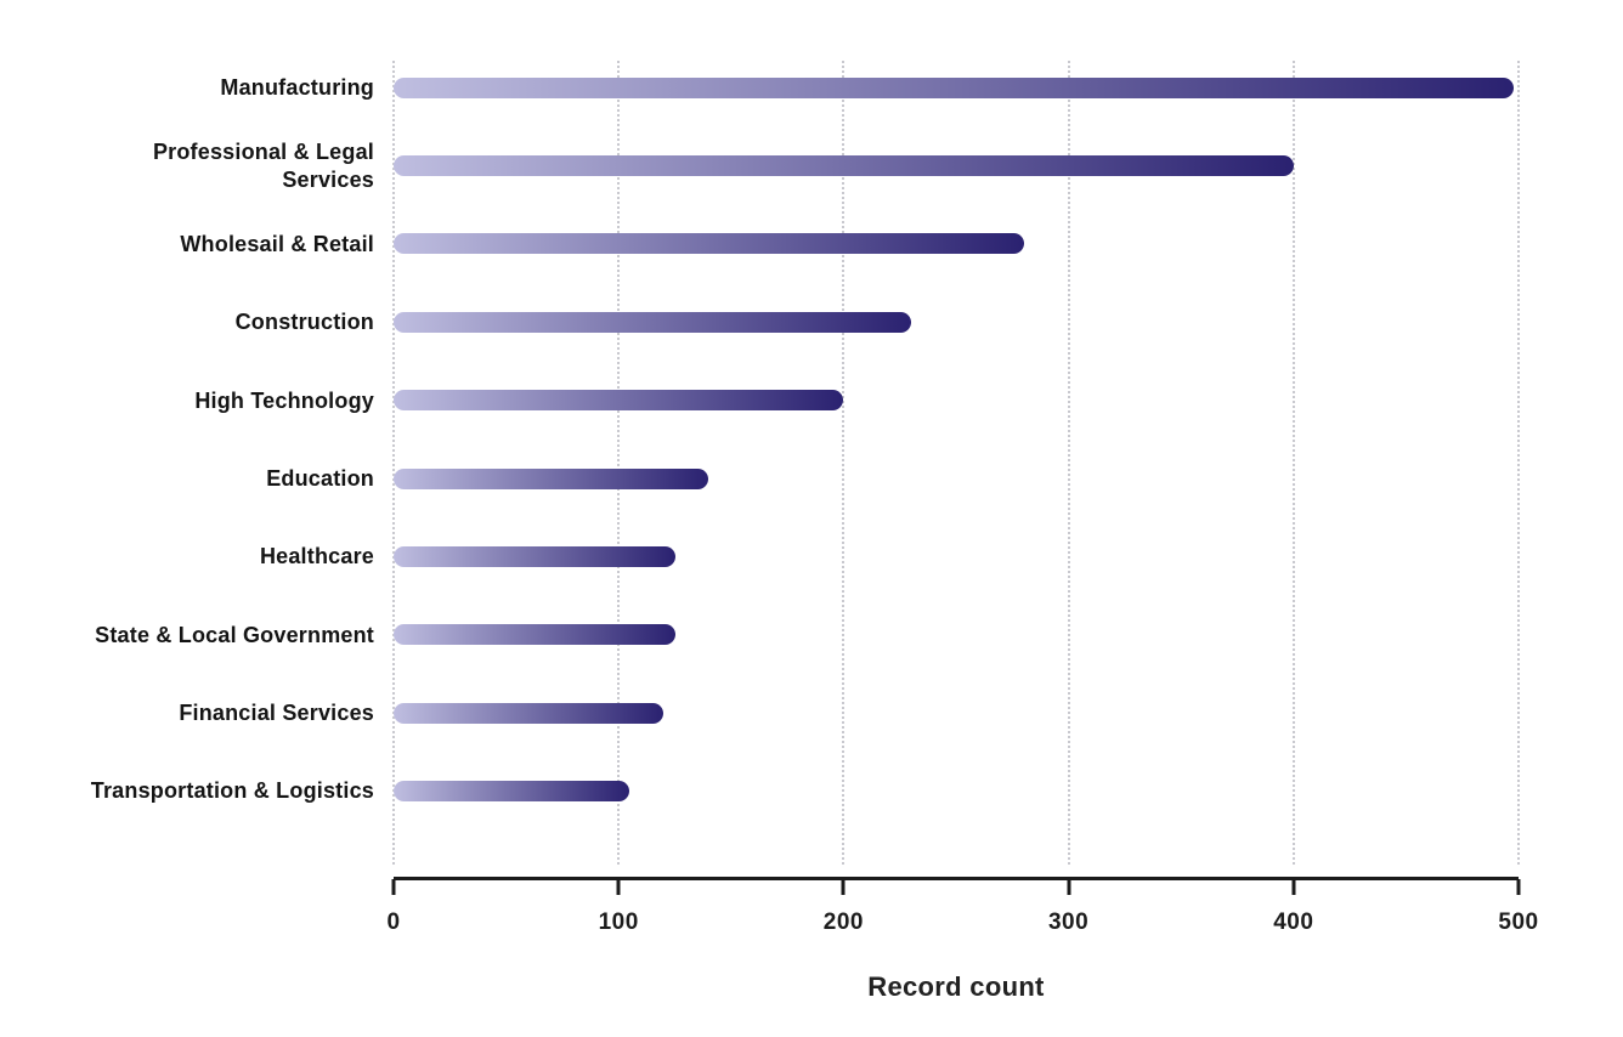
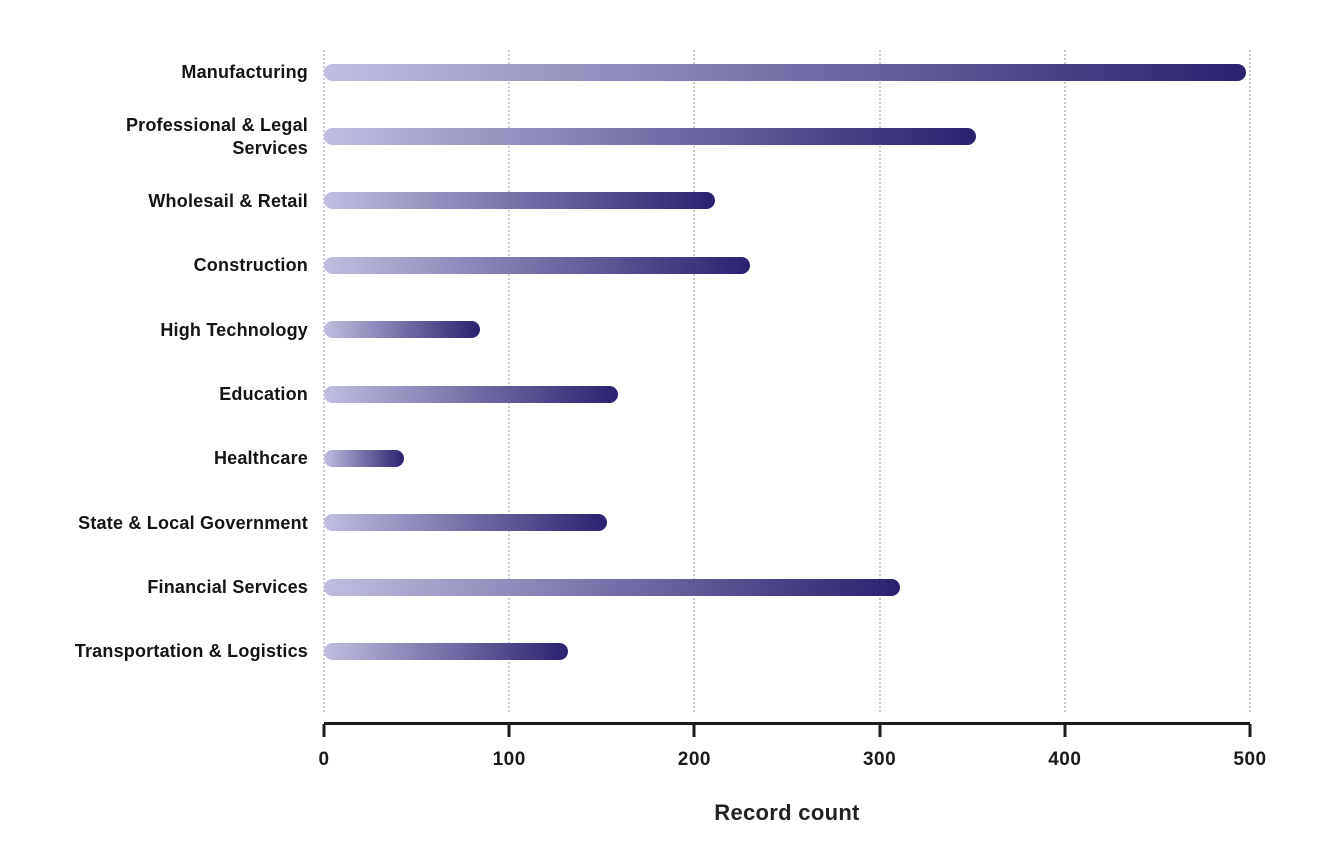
Professional & Legal Services: 400 -> 352
Wholesail & Retail: 280 -> 211
High Technology: 200 -> 84
Education: 140 -> 159
Healthcare: 125 -> 43
State & Local Government: 125 -> 153
Financial Services: 120 -> 311
Transportation & Logistics: 105 -> 132
